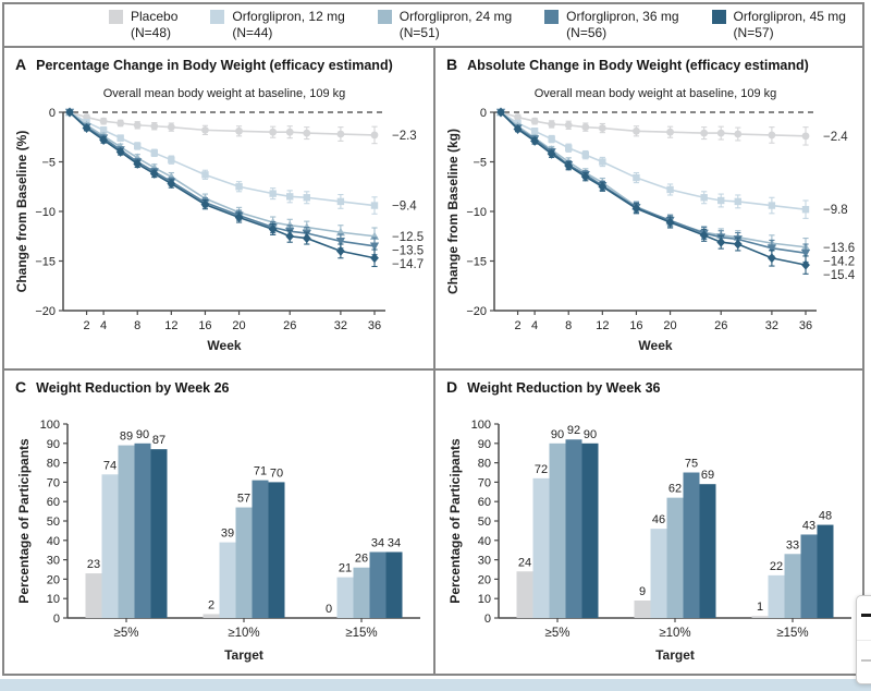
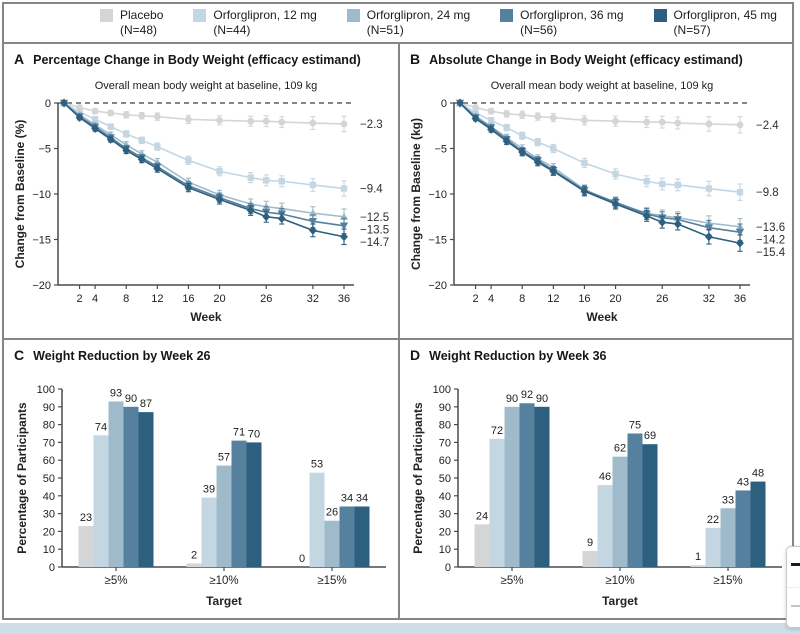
Weight Reduction by Week 26/Orforglipron, 24 mg/≥5%: 89 -> 93
Weight Reduction by Week 26/Orforglipron, 12 mg/≥15%: 21 -> 53
